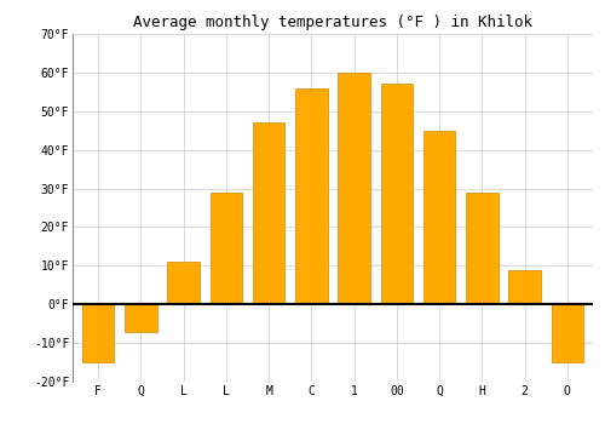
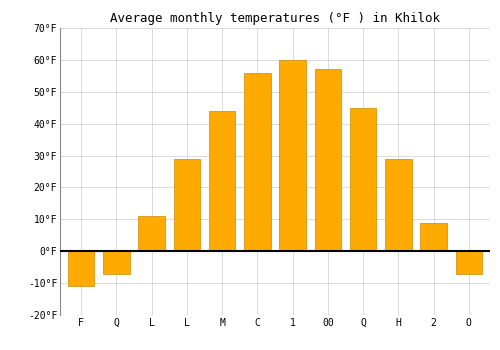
F: -15°F -> -11°F
M: 47°F -> 44°F
O: -15°F -> -7°F
